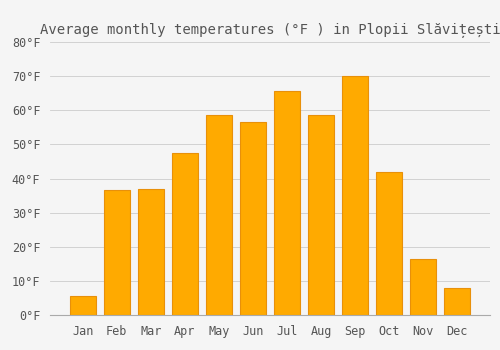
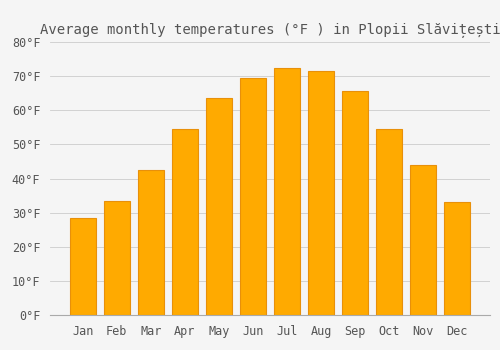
Jan: 5.5°F -> 28.5°F
Feb: 36.5°F -> 33.5°F
Mar: 37.0°F -> 42.5°F
Apr: 47.5°F -> 54.5°F
May: 58.5°F -> 63.5°F
Jun: 56.5°F -> 69.5°F
Jul: 65.5°F -> 72.5°F
Aug: 58.5°F -> 71.5°F
Sep: 70.0°F -> 65.5°F
Oct: 42.0°F -> 54.5°F
Nov: 16.5°F -> 44.0°F
Dec: 8.0°F -> 33.0°F
